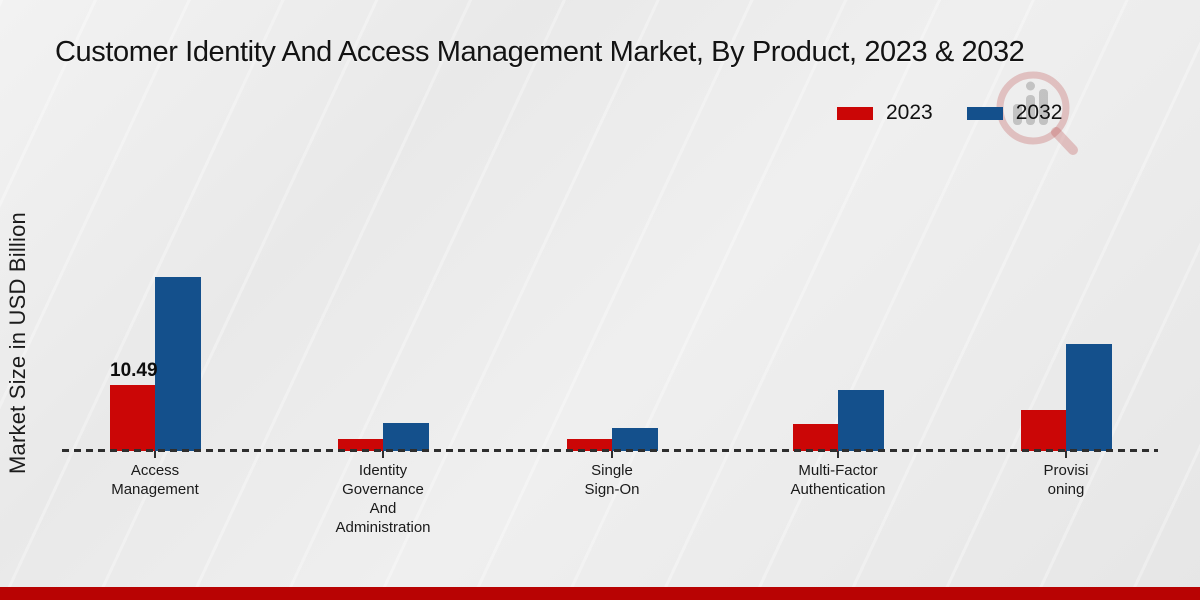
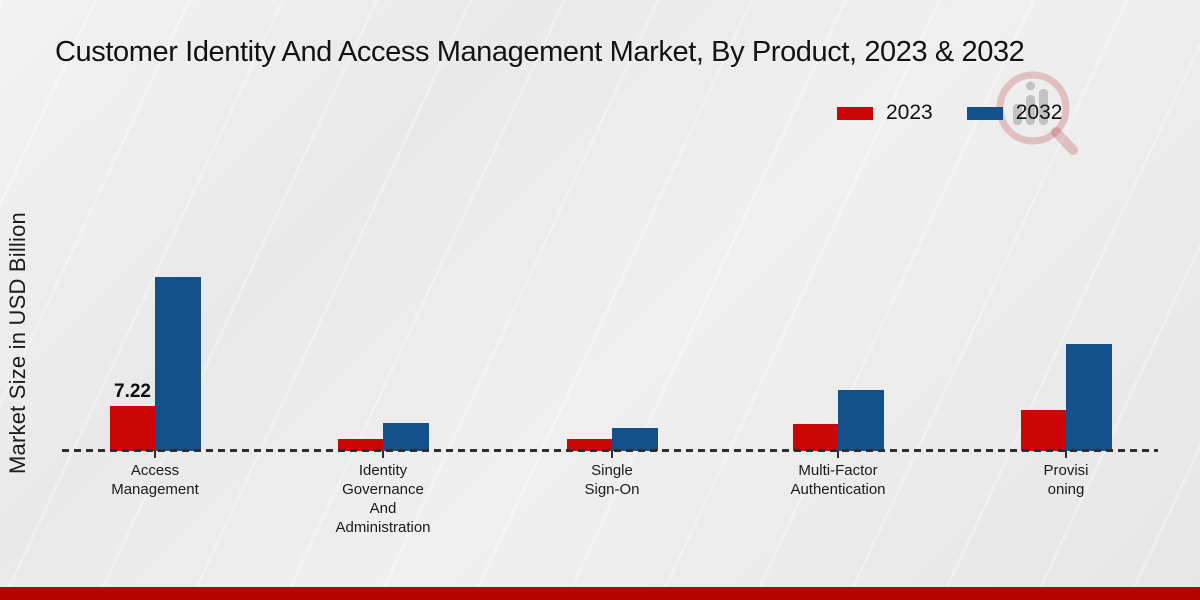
2023/Access Management: 10.49 -> 7.22
